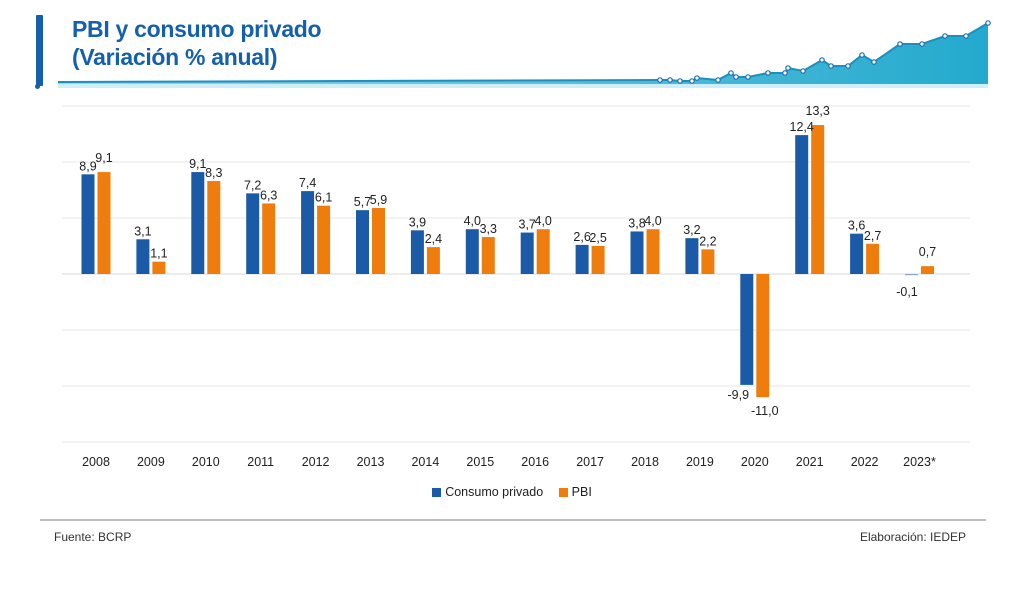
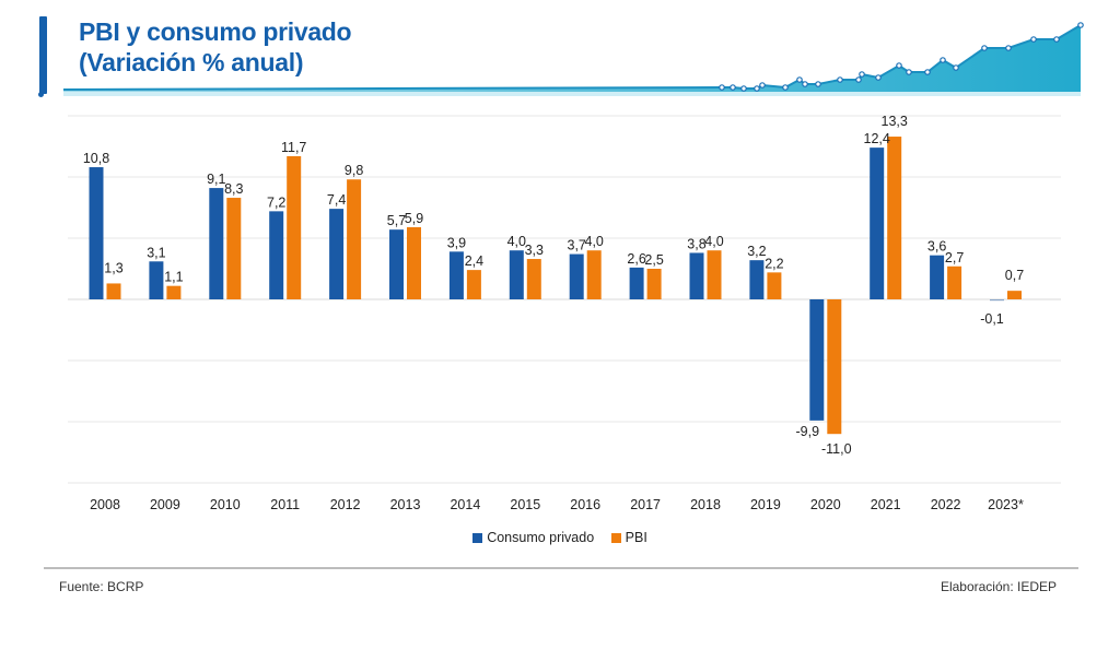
Consumo privado/2008: 8,9 -> 10,8
PBI/2008: 9,1 -> 1,3
PBI/2011: 6,3 -> 11,7
PBI/2012: 6,1 -> 9,8
